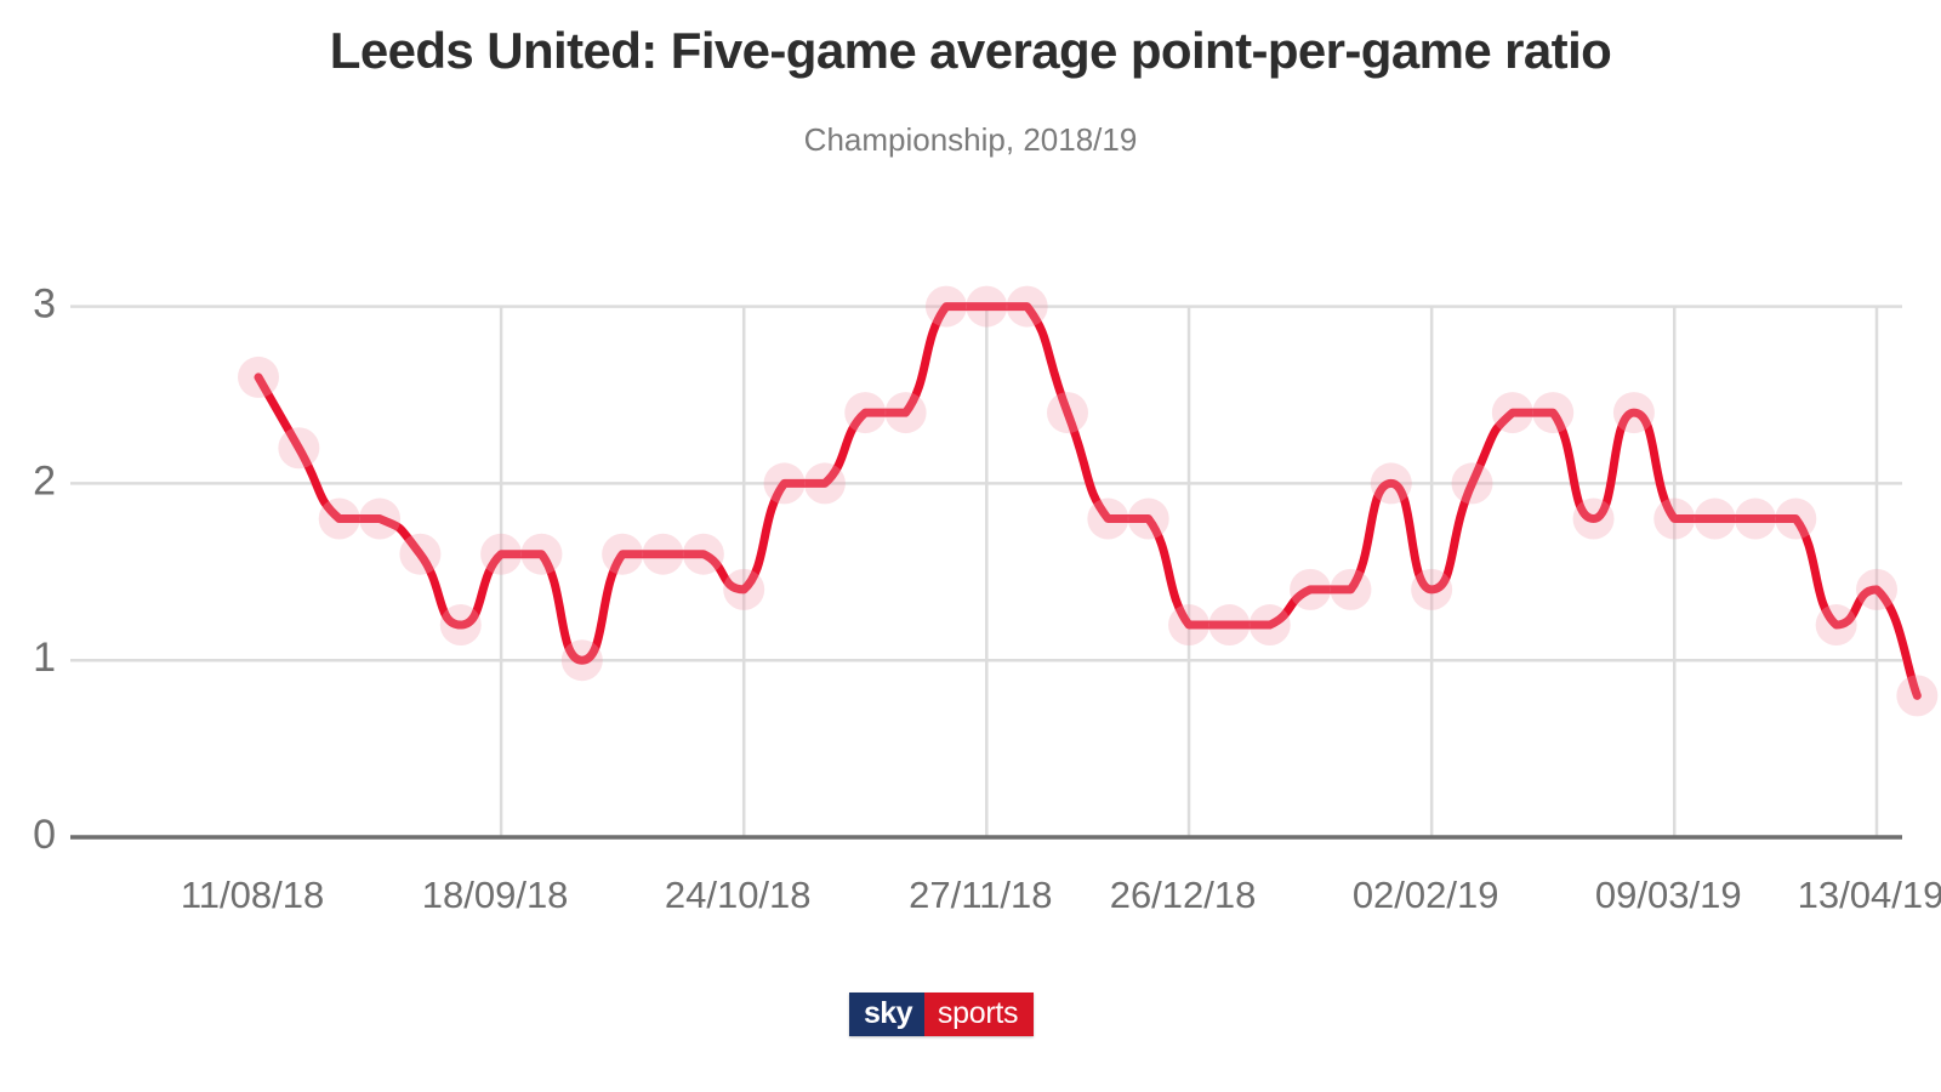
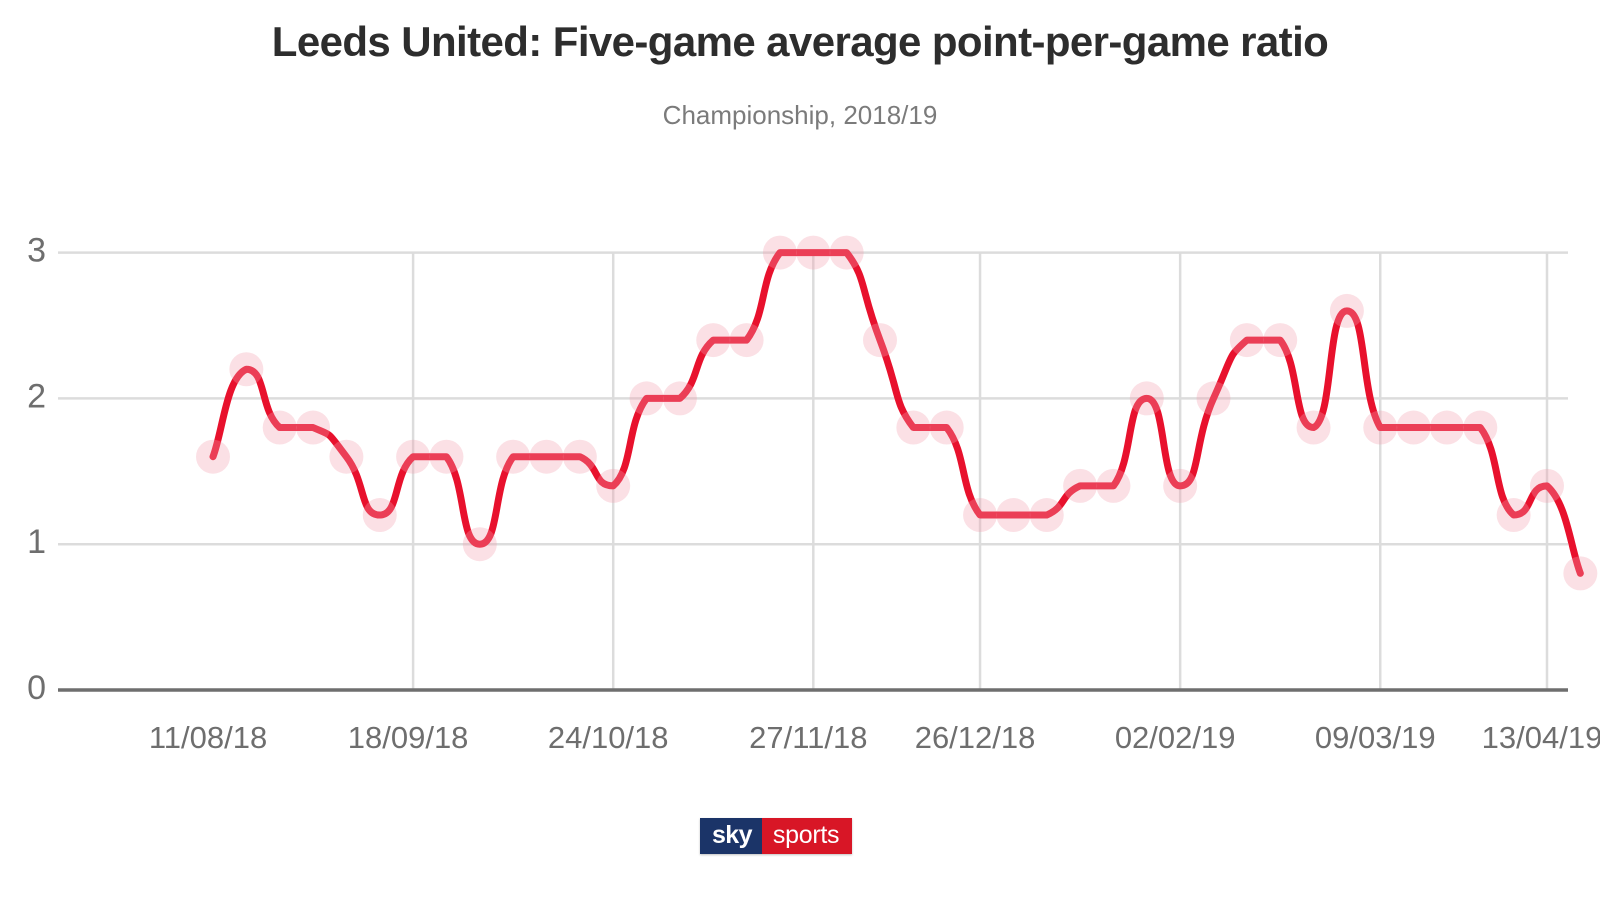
11/08/18: 2.6 -> 1.6
09/03/19: 2.4 -> 2.6
